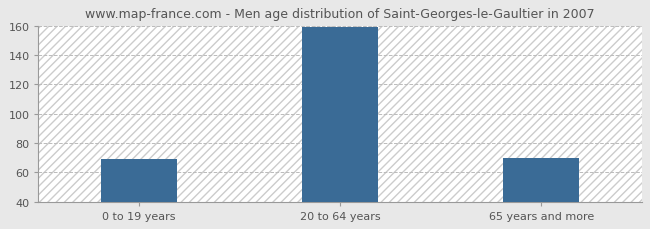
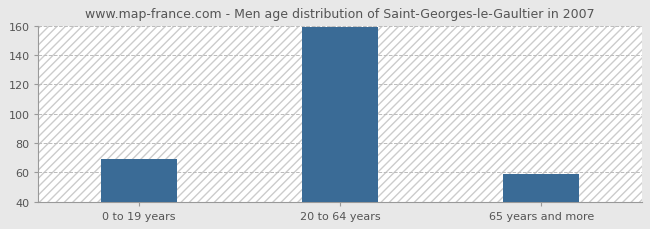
65 years and more: 70 -> 59
